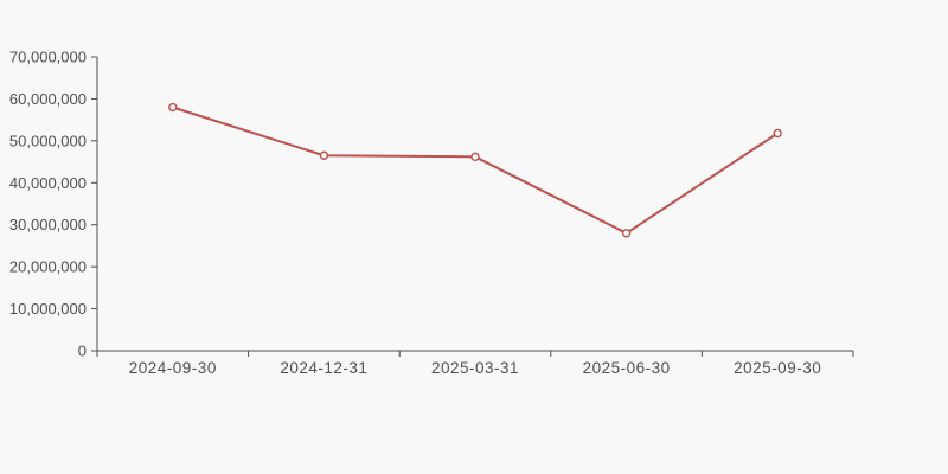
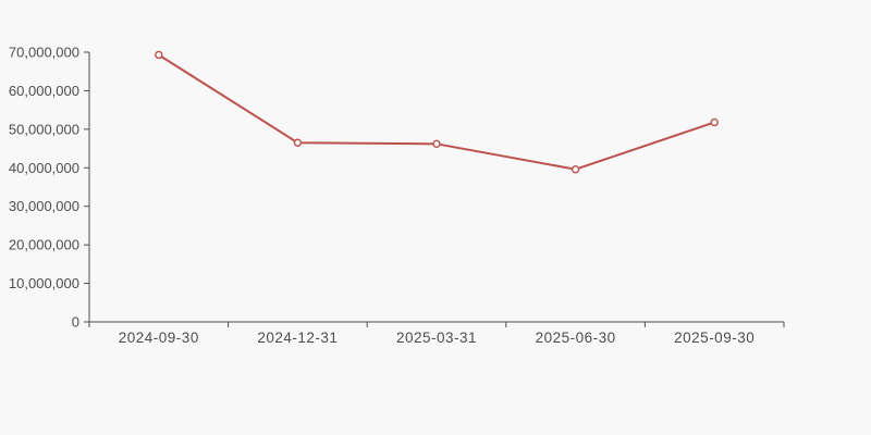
2024-09-30: 58000000 -> 69000000
2025-06-30: 28000000 -> 40000000
